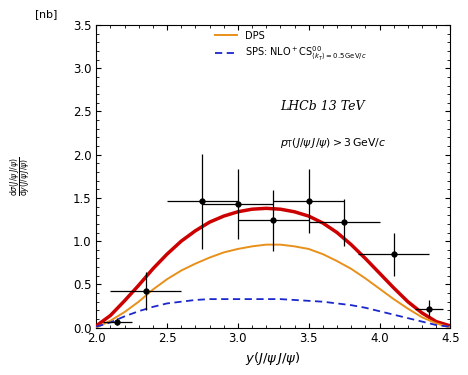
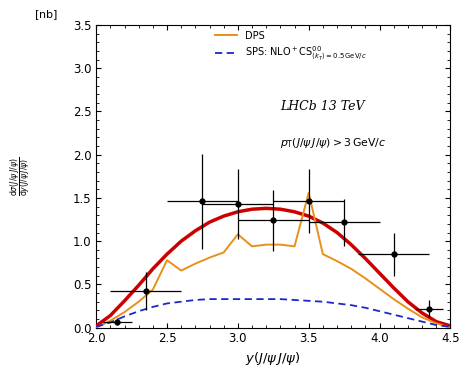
DPS/2.5: 0.56 -> 0.78
DPS/3.0: 0.91 -> 1.08
DPS/3.5: 0.91 -> 1.56
